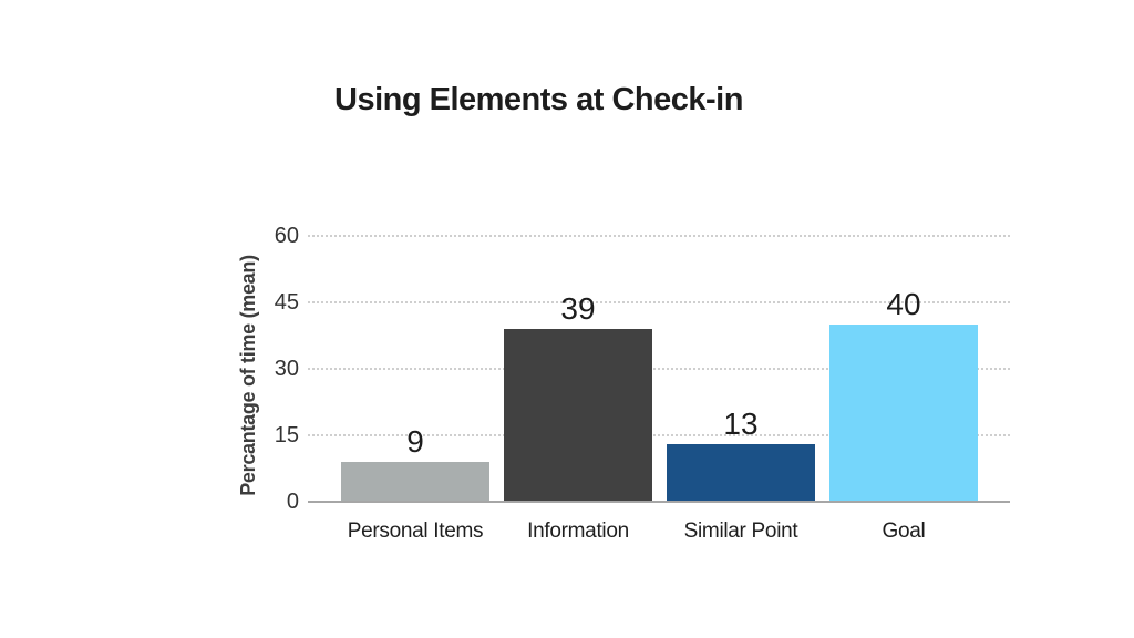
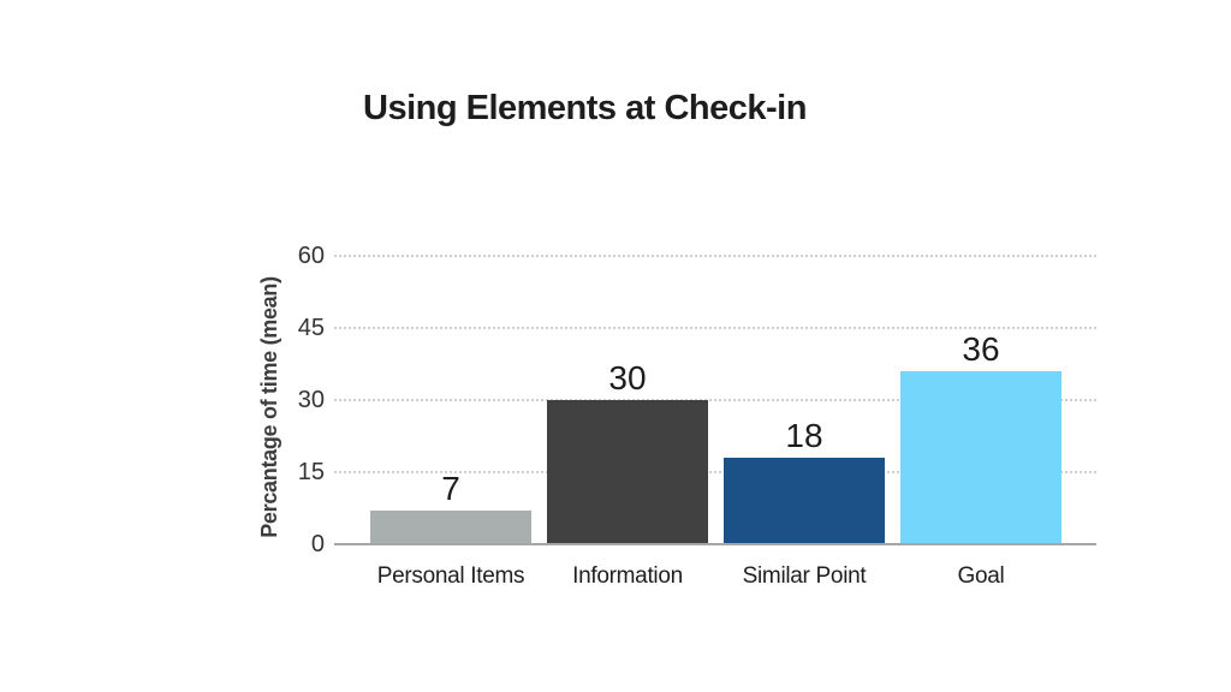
Personal Items: 9 -> 7
Information: 39 -> 30
Similar Point: 13 -> 18
Goal: 40 -> 36
